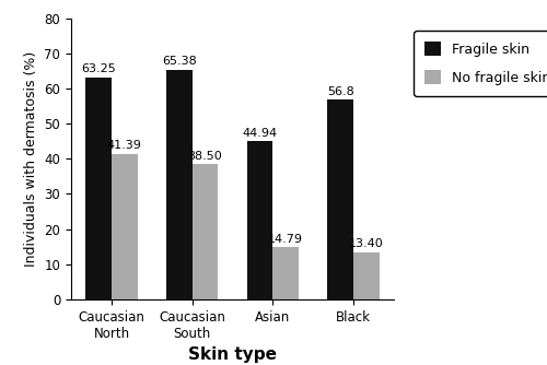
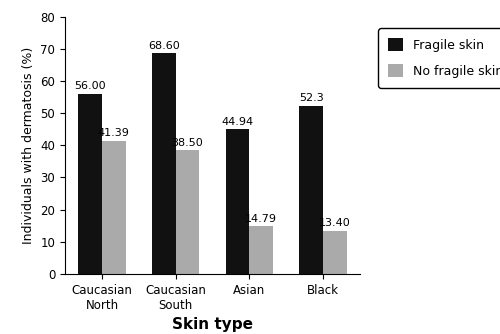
Fragile skin/Caucasian North: 63.25 -> 56.00
Fragile skin/Caucasian South: 65.38 -> 68.60
Fragile skin/Black: 56.8 -> 52.3
